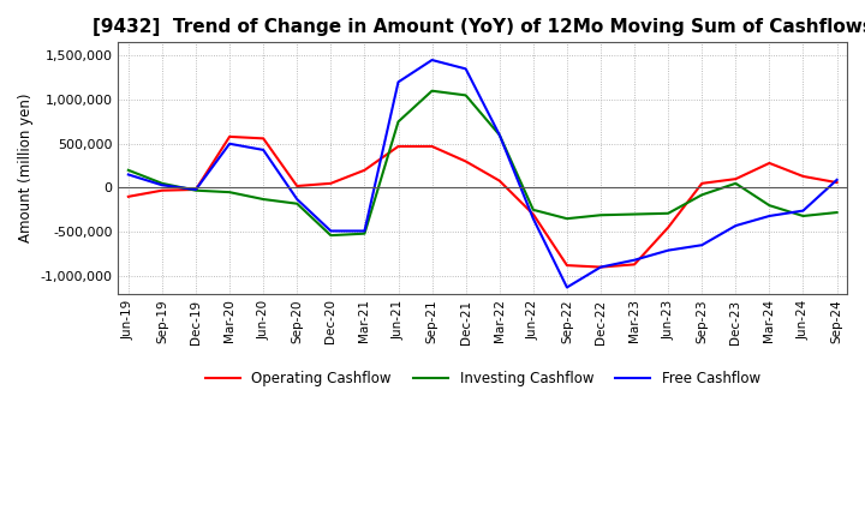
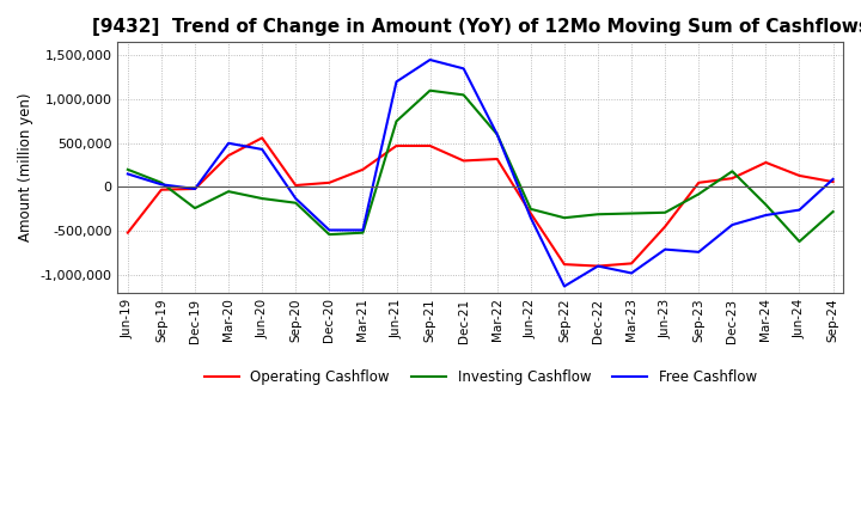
Operating Cashflow/Jun-19: -100,000 -> -520,000
Investing Cashflow/Dec-19: -30,000 -> -240,000
Operating Cashflow/Mar-20: 580,000 -> 360,000
Operating Cashflow/Mar-22: 80,000 -> 320,000
Free Cashflow/Mar-23: -820,000 -> -980,000
Free Cashflow/Sep-23: -650,000 -> -740,000
Investing Cashflow/Dec-23: 50,000 -> 180,000
Investing Cashflow/Jun-24: -320,000 -> -620,000
